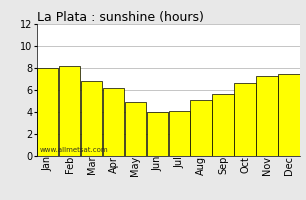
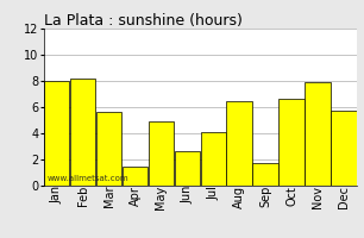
Mar: 6.8 -> 5.6
Apr: 6.2 -> 1.5
Jun: 4.0 -> 2.6
Aug: 5.1 -> 6.5
Sep: 5.6 -> 1.7
Nov: 7.3 -> 7.9
Dec: 7.5 -> 5.7
